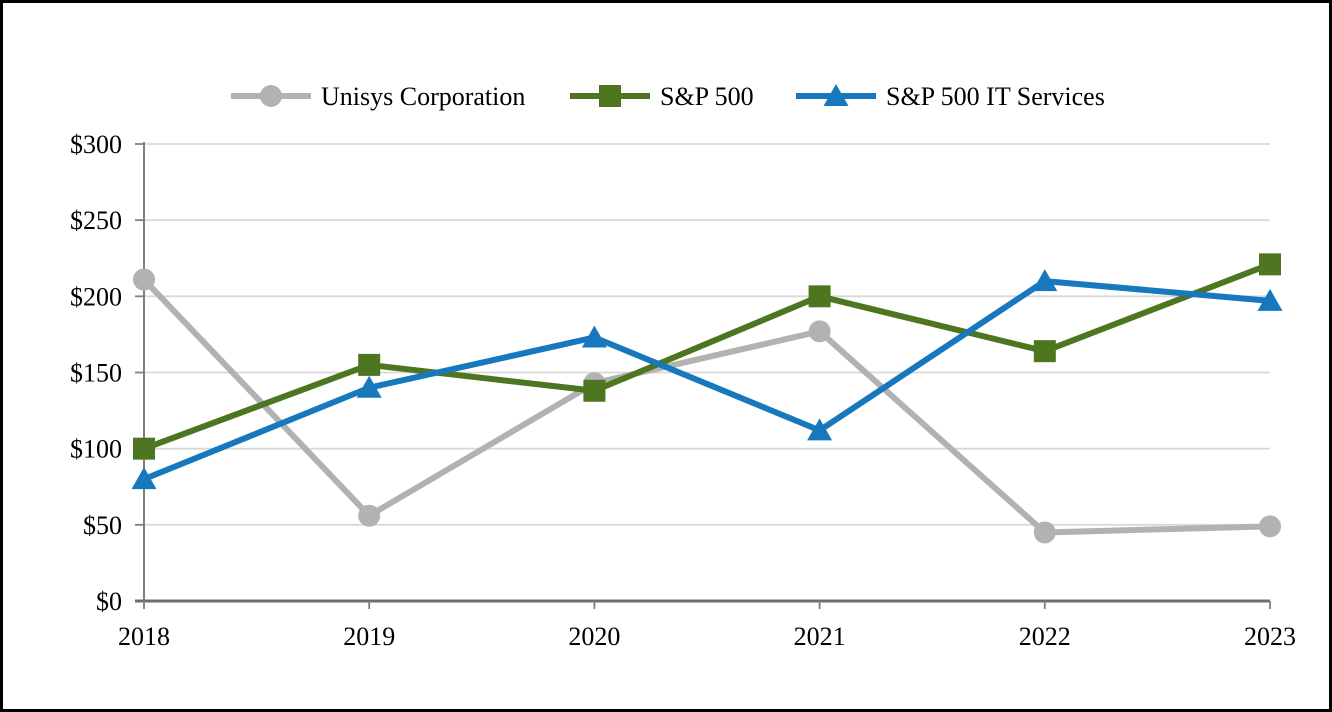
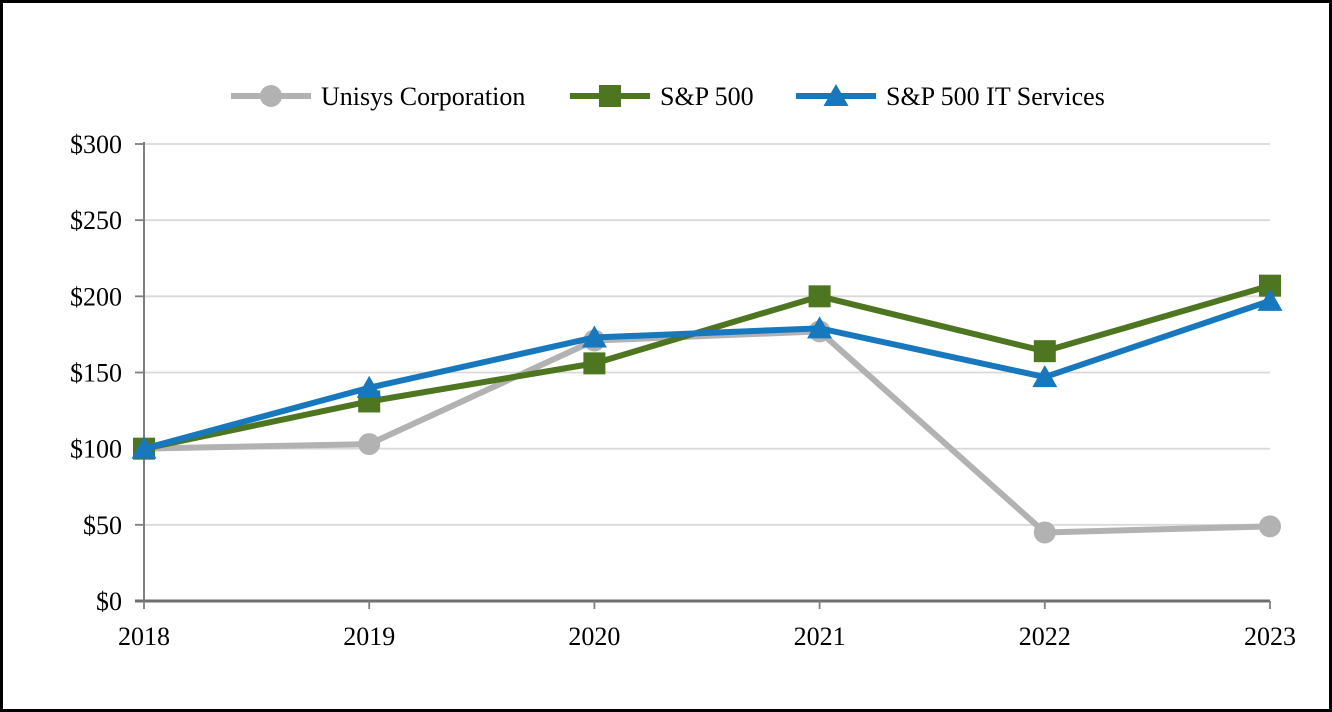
Unisys Corporation/2018: $211 -> $100
S&P 500 IT Services/2018: $80 -> $100
Unisys Corporation/2019: $56 -> $103
S&P 500/2019: $155 -> $131
Unisys Corporation/2020: $143 -> $171
S&P 500/2020: $138 -> $156
S&P 500 IT Services/2021: $112 -> $179
S&P 500 IT Services/2022: $210 -> $147
S&P 500/2023: $221 -> $207
